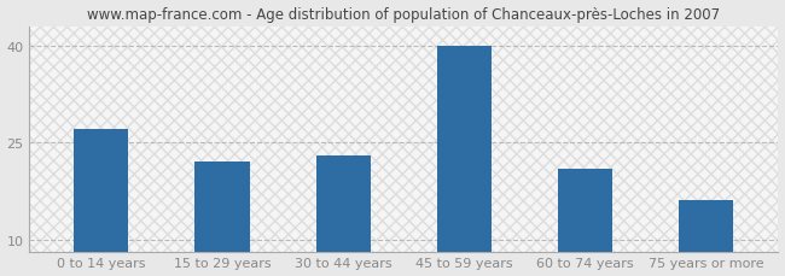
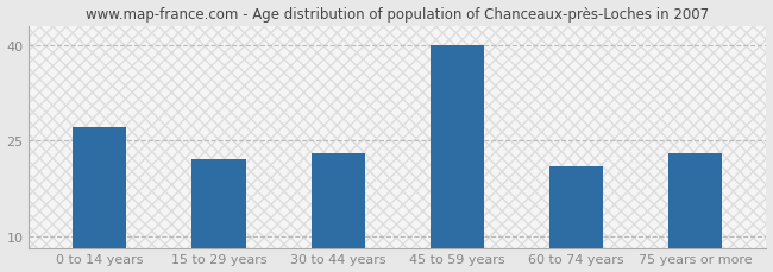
75 years or more: 16 -> 23
